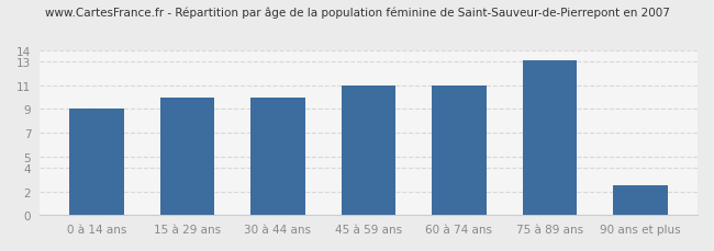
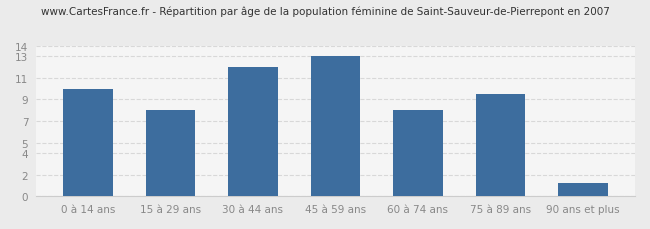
0 à 14 ans: 9.0 -> 10.0
15 à 29 ans: 10.0 -> 8.0
30 à 44 ans: 10.0 -> 12.0
45 à 59 ans: 11.0 -> 13.0
60 à 74 ans: 11.0 -> 8.0
75 à 89 ans: 13.1 -> 9.5
90 ans et plus: 2.5 -> 1.2
